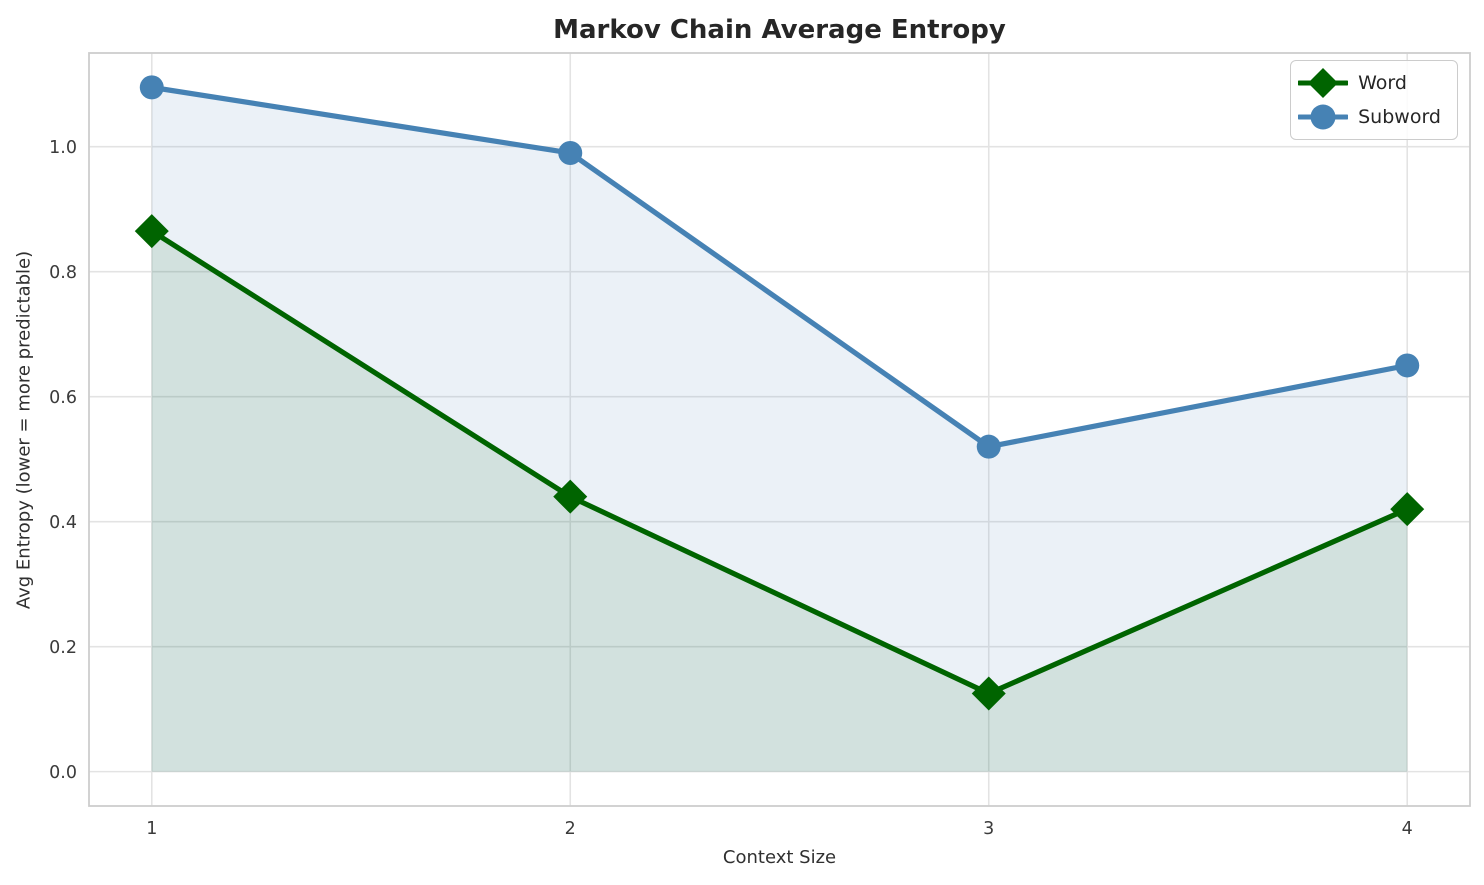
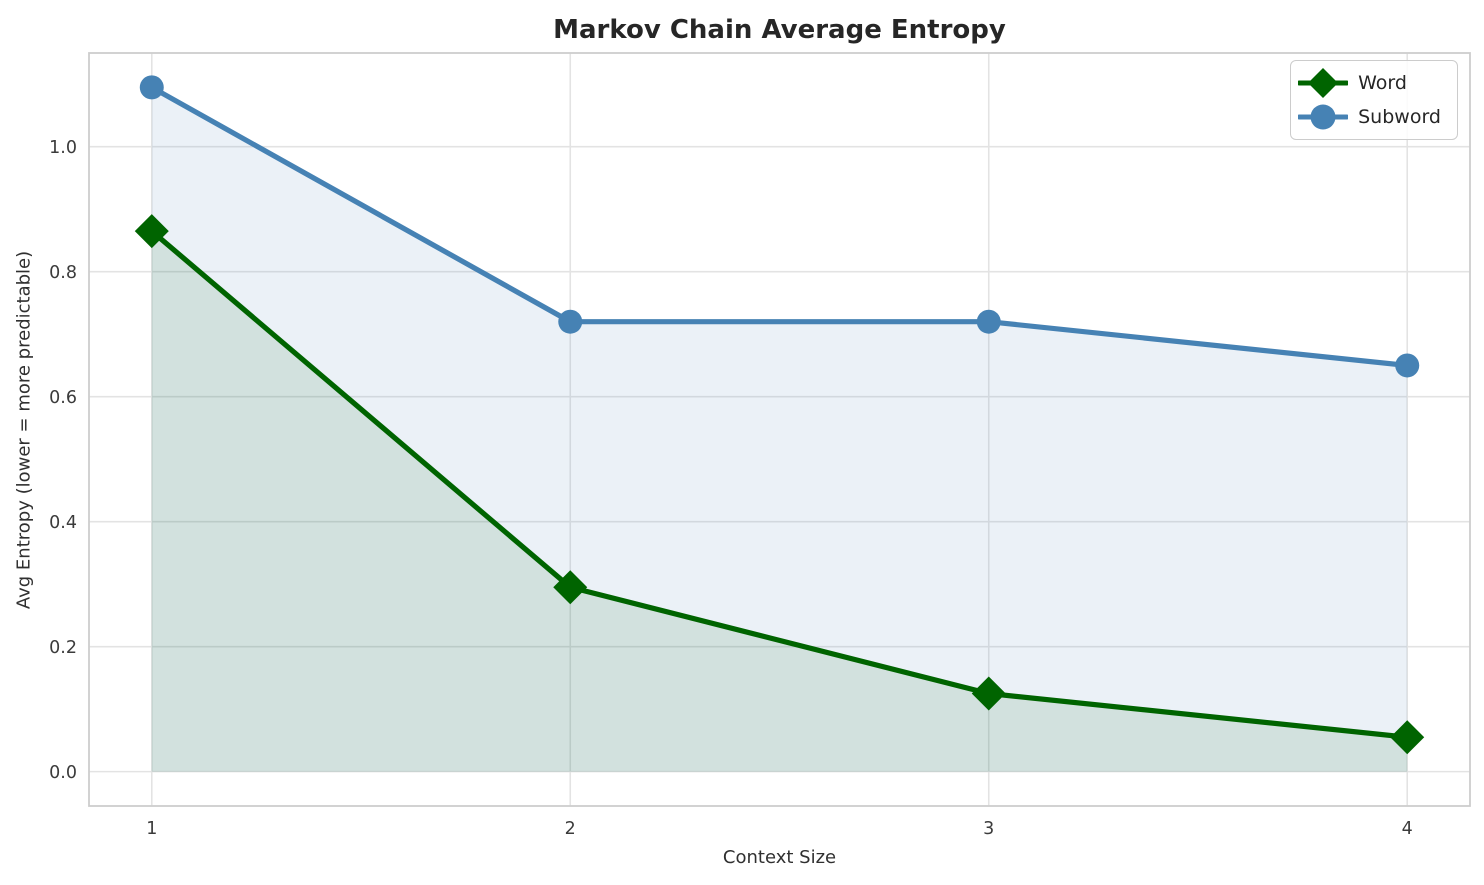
Word/2: 0.44 -> 0.29
Subword/2: 0.99 -> 0.72
Subword/3: 0.52 -> 0.72
Word/4: 0.42 -> 0.06
